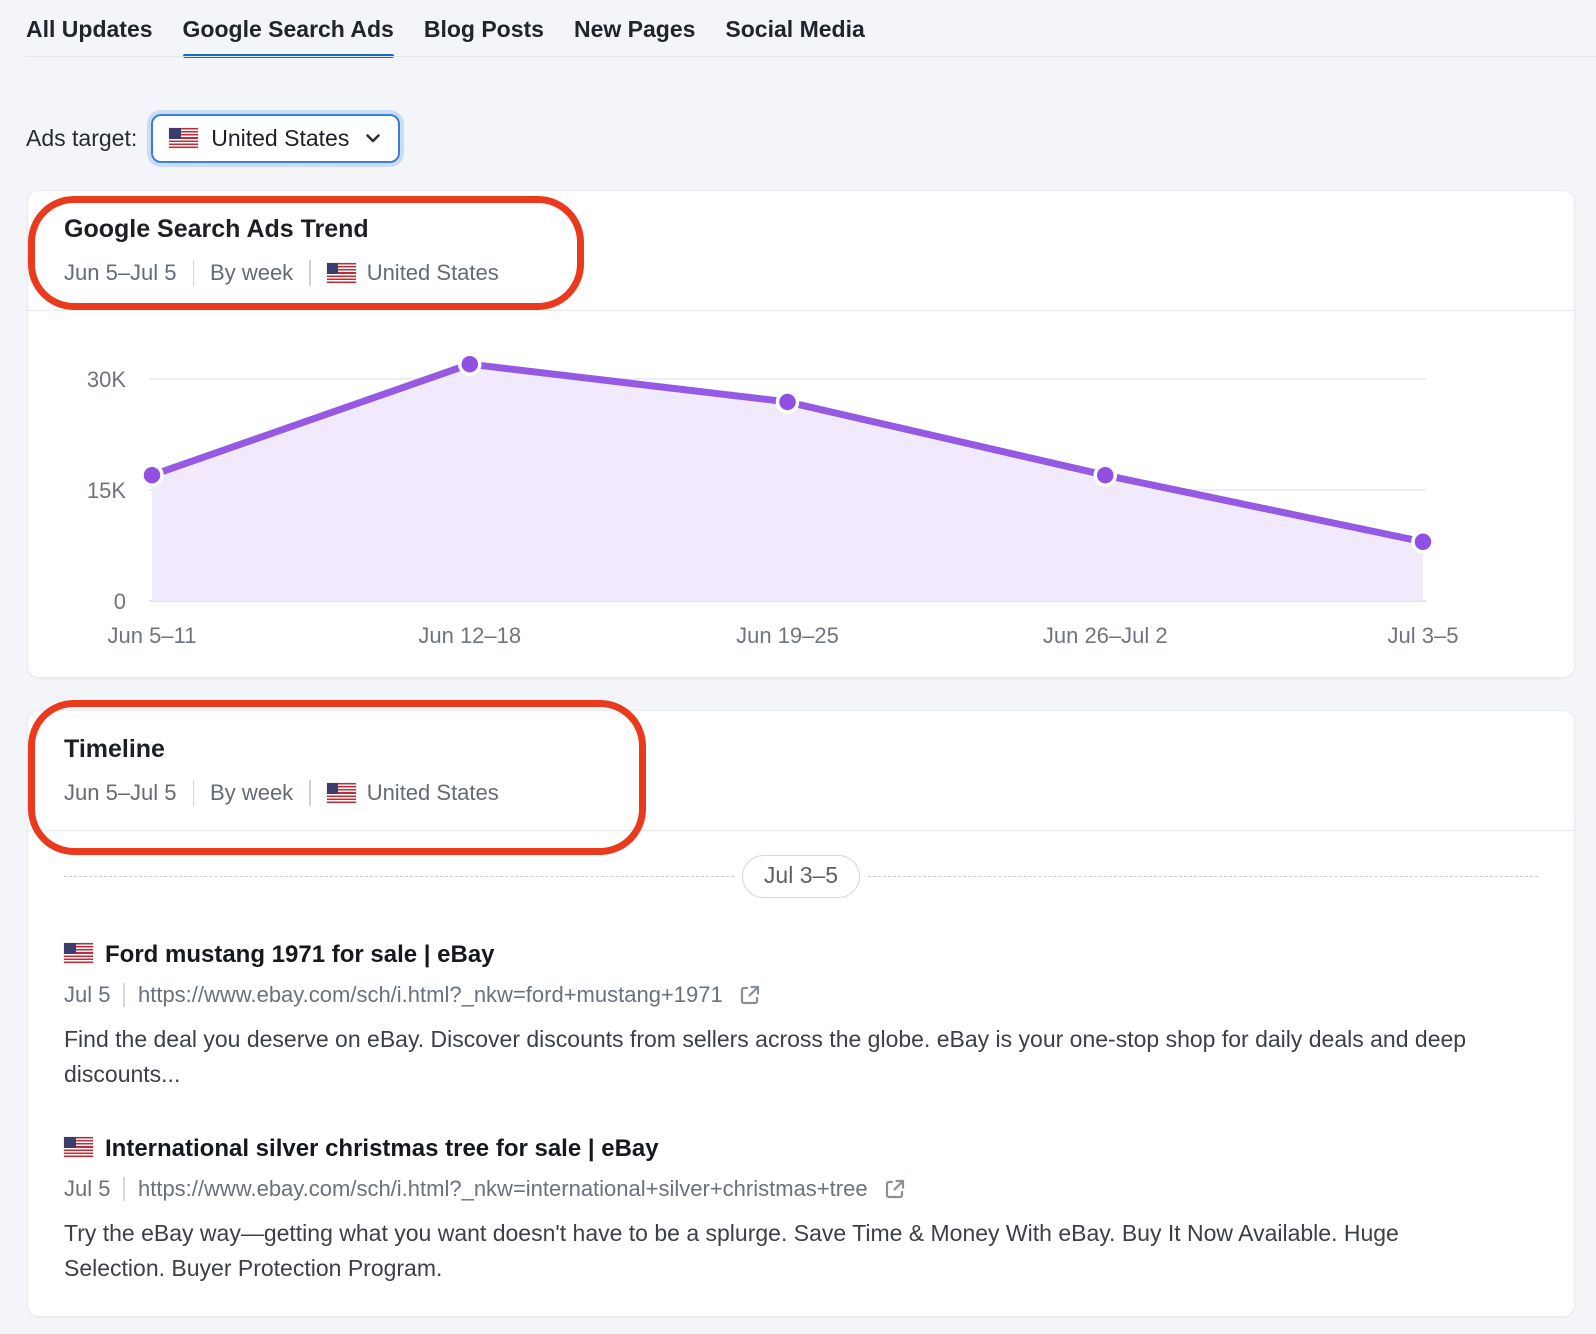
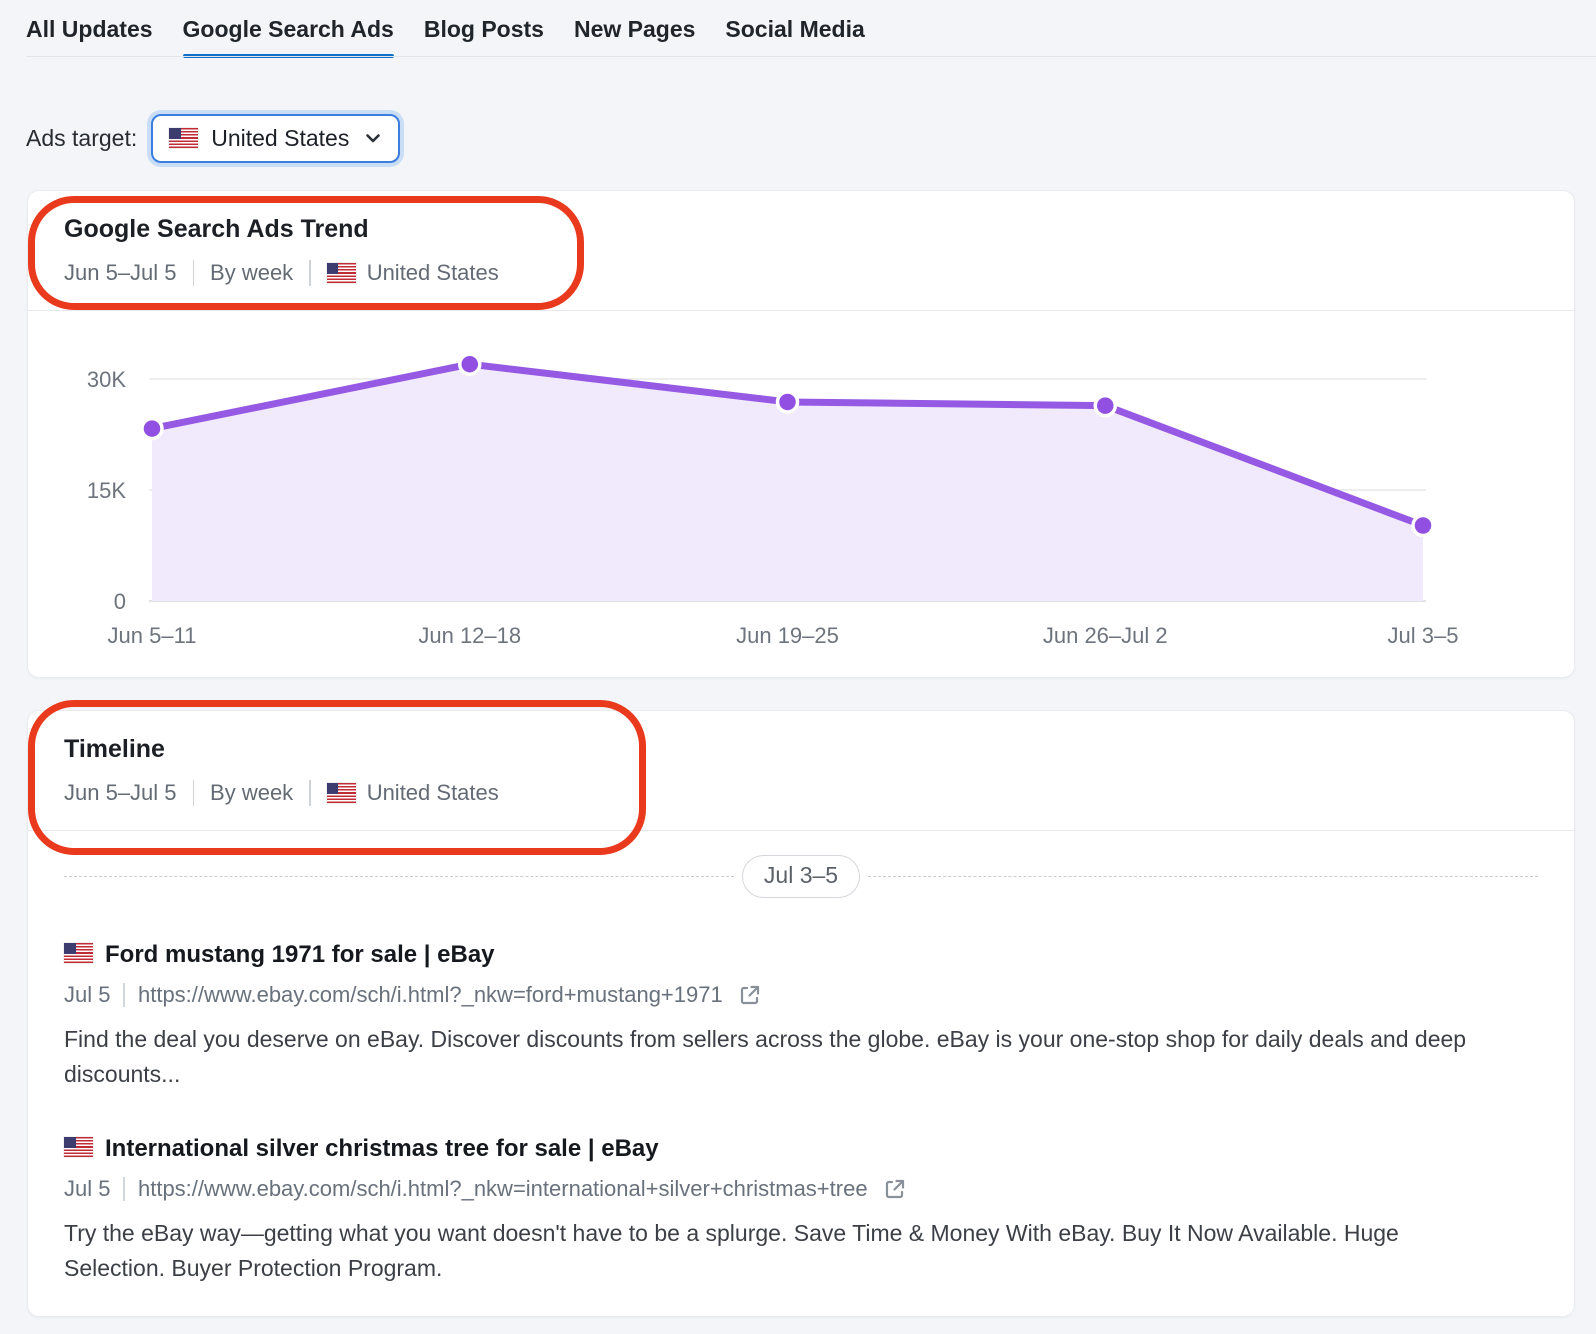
Jun 5–11: 17K -> 23K
Jun 26–Jul 2: 17K -> 26K
Jul 3–5: 8K -> 10K
